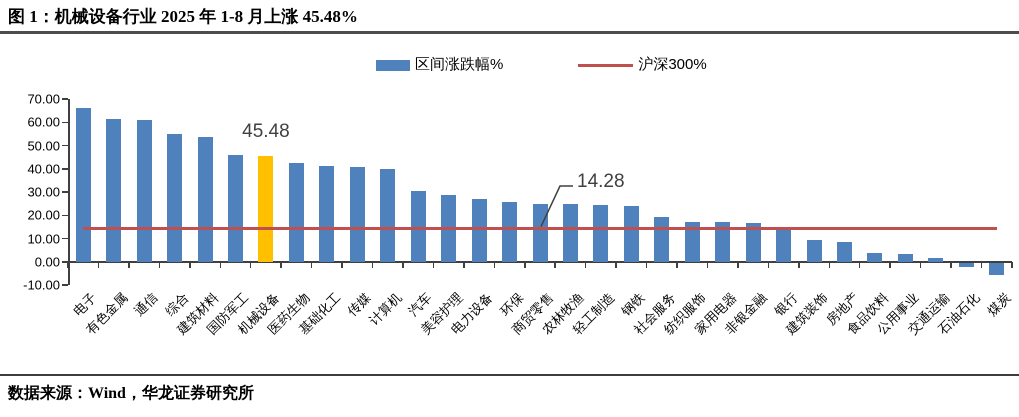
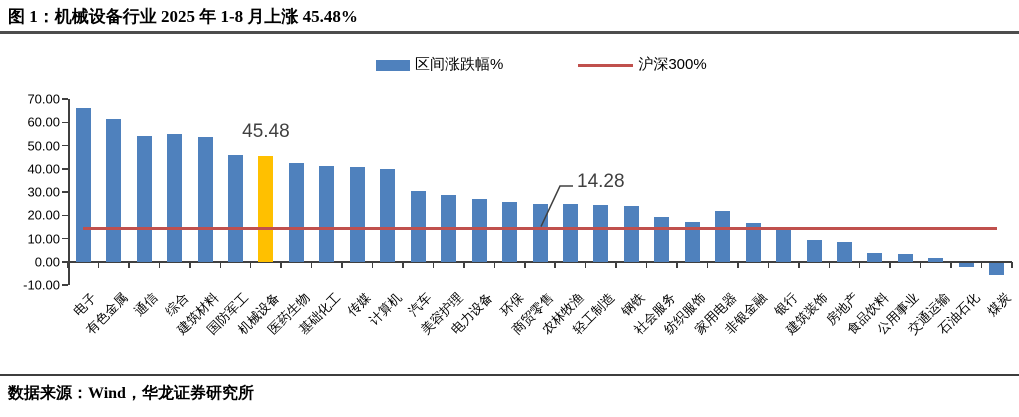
通信: 61 -> 54
家用电器: 17 -> 22
